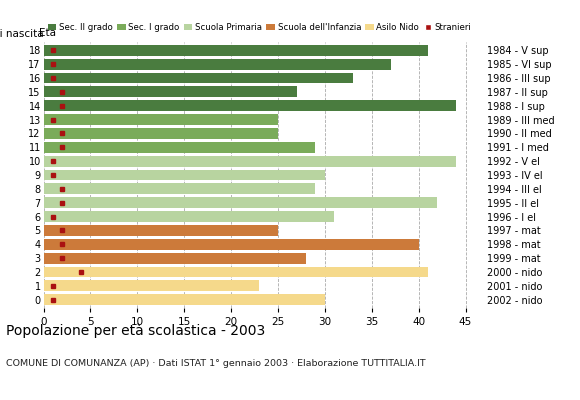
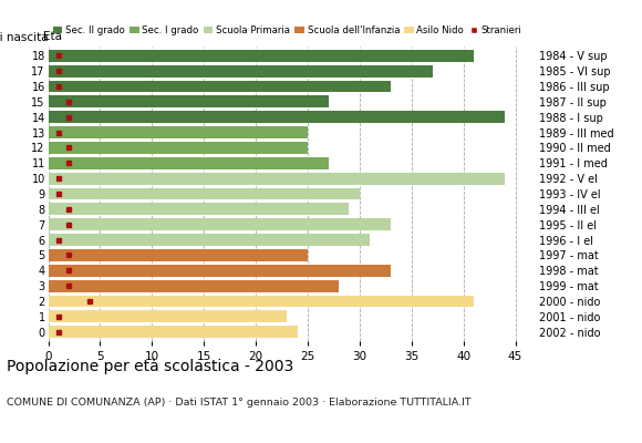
11: 29 -> 27
7: 42 -> 33
4: 40 -> 33
0: 30 -> 24
